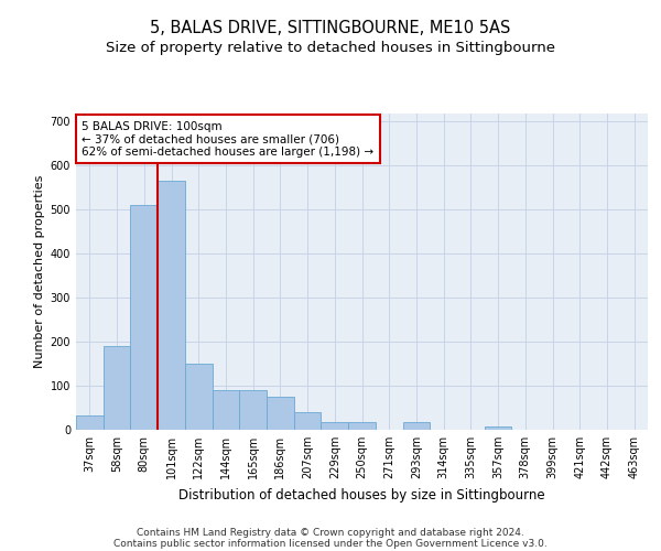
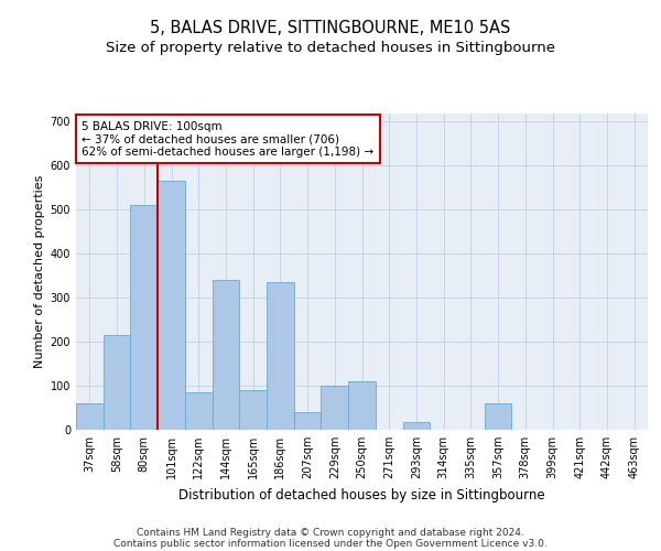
37sqm: 32 -> 60
58sqm: 190 -> 215
122sqm: 150 -> 85
144sqm: 90 -> 340
186sqm: 75 -> 335
229sqm: 18 -> 100
250sqm: 18 -> 110
357sqm: 8 -> 60
